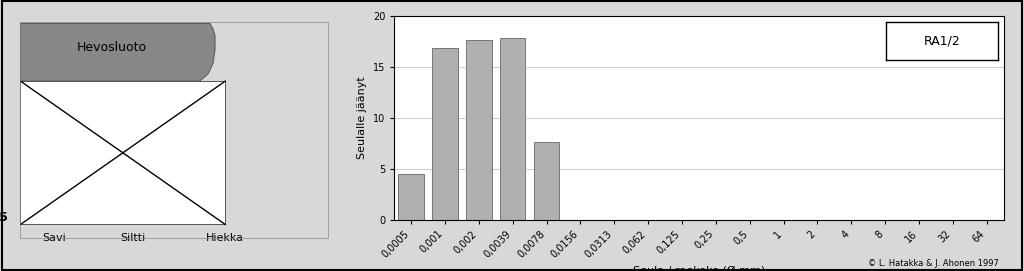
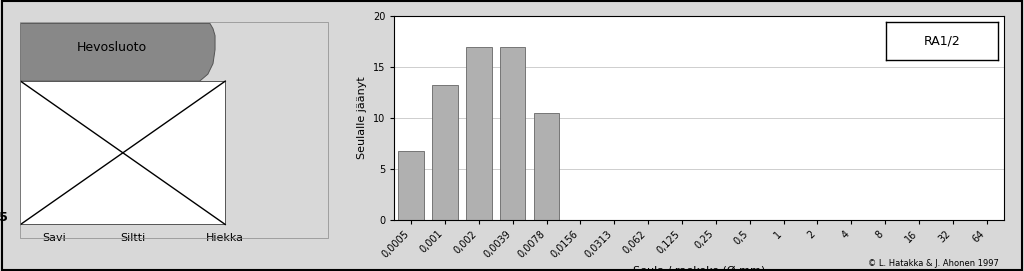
0,0005: 4.5 -> 6.7
0,001: 16.9 -> 13.2
0,002: 17.7 -> 17.0
0,0039: 17.9 -> 17.0
0,0078: 7.6 -> 10.5
